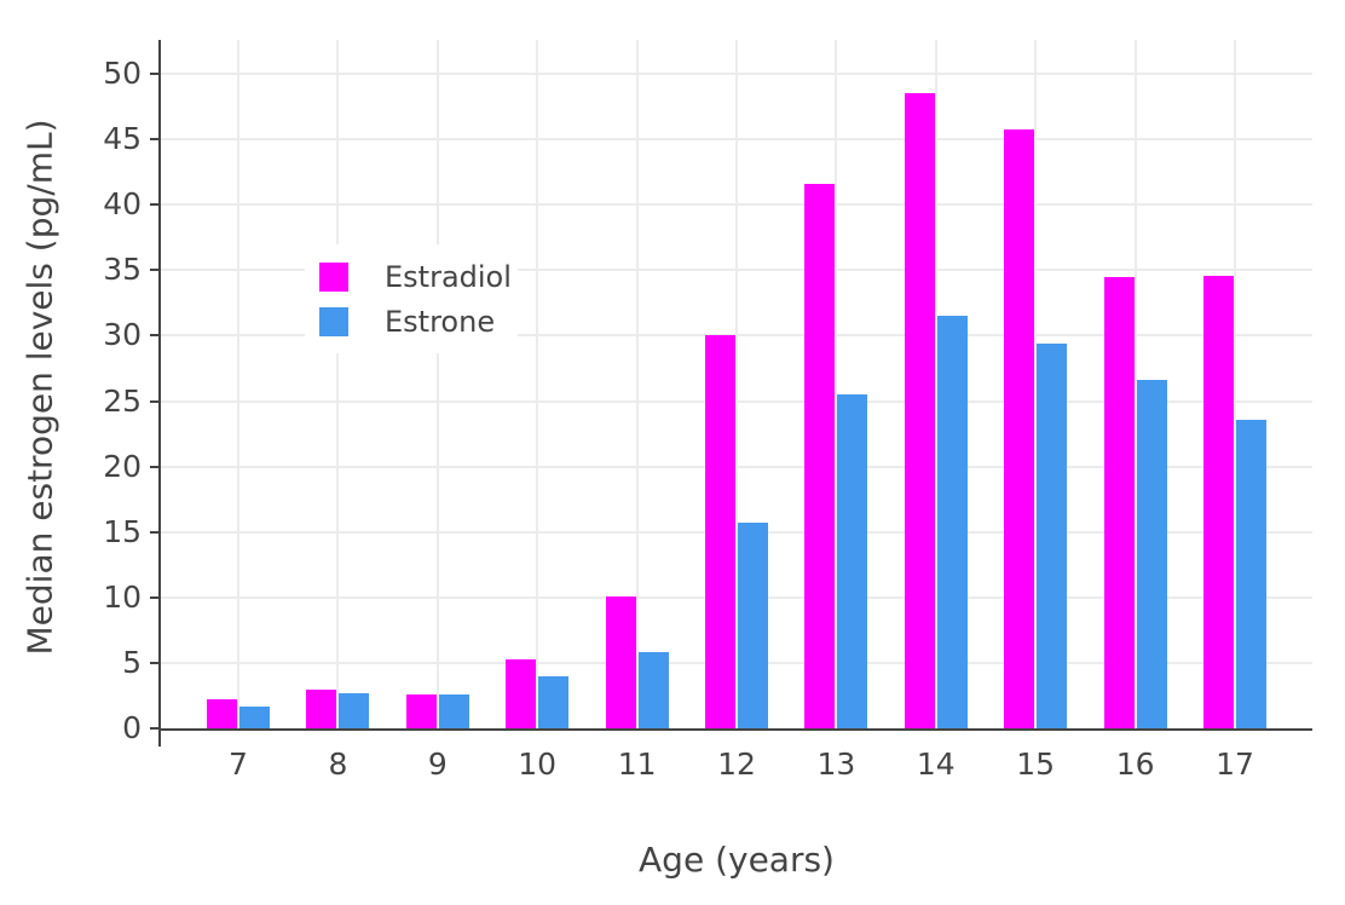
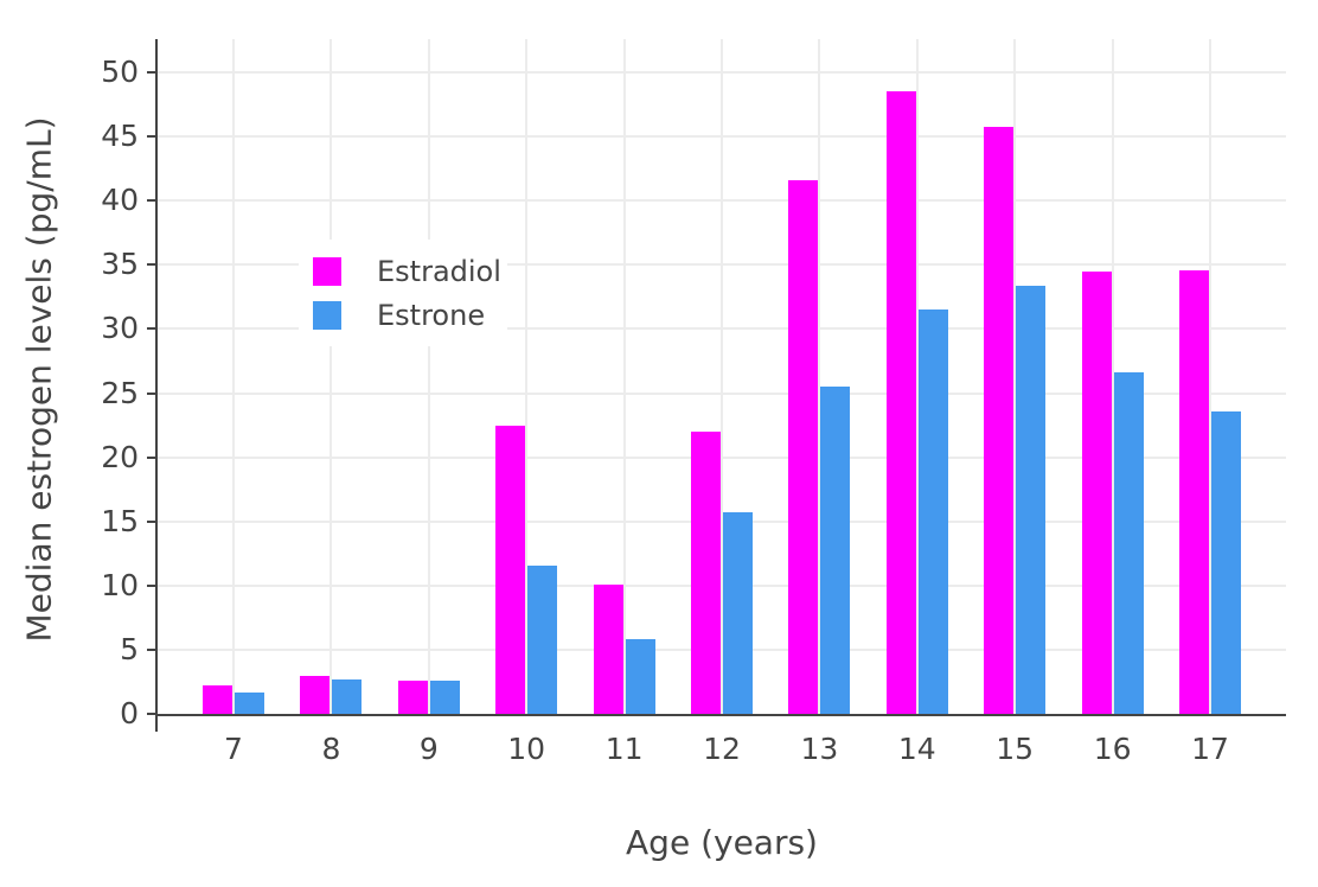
Estradiol/10: 5.3 -> 22.5
Estrone/10: 4.0 -> 11.6
Estradiol/12: 30.0 -> 22.0
Estrone/15: 29.4 -> 33.4
